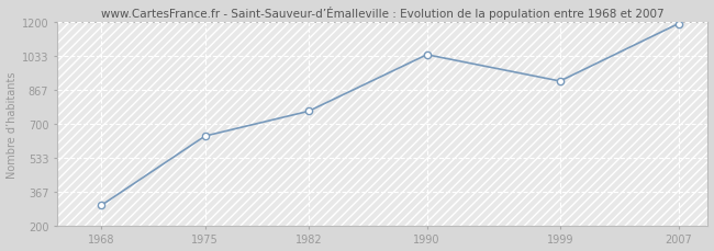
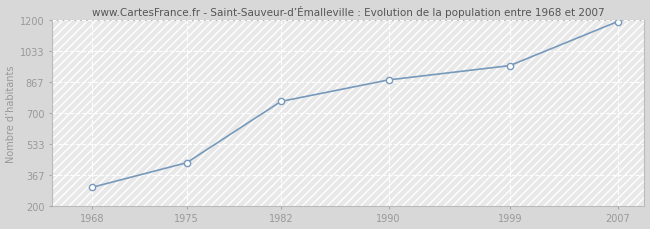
1975: 640 -> 430
1990: 1040 -> 880
1999: 910 -> 960
